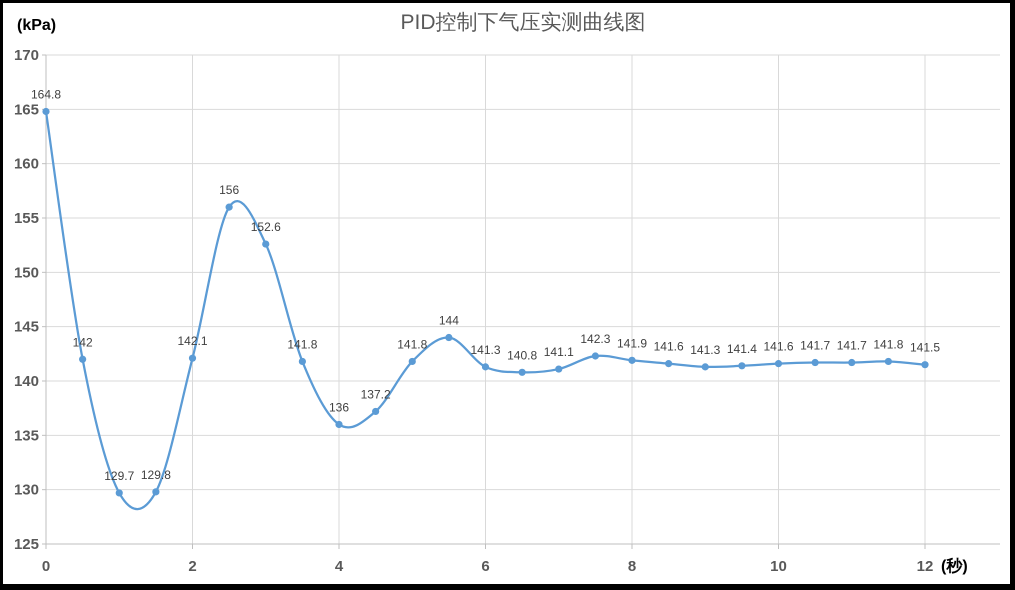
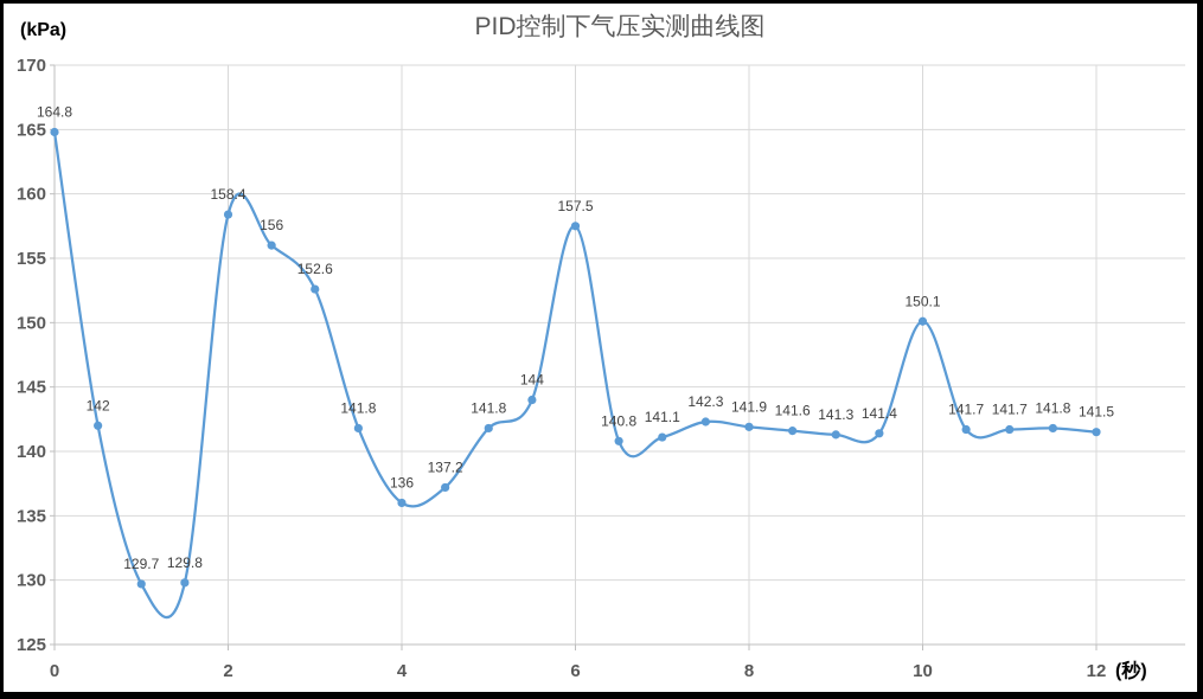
2: 142.1 -> 158.4
6: 141.3 -> 157.5
10: 141.6 -> 150.1
